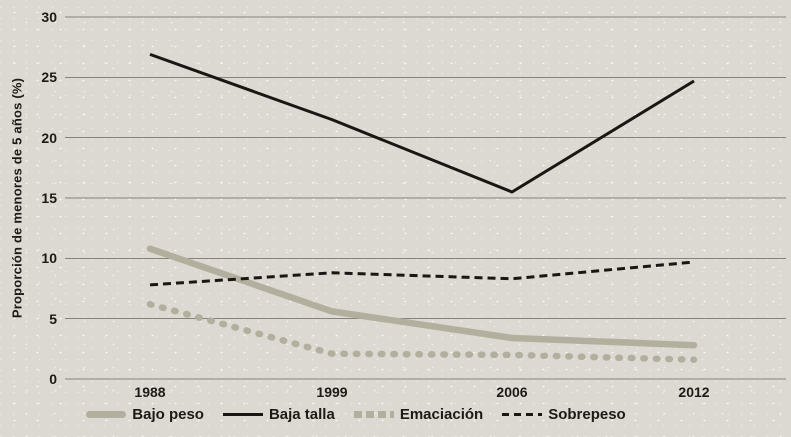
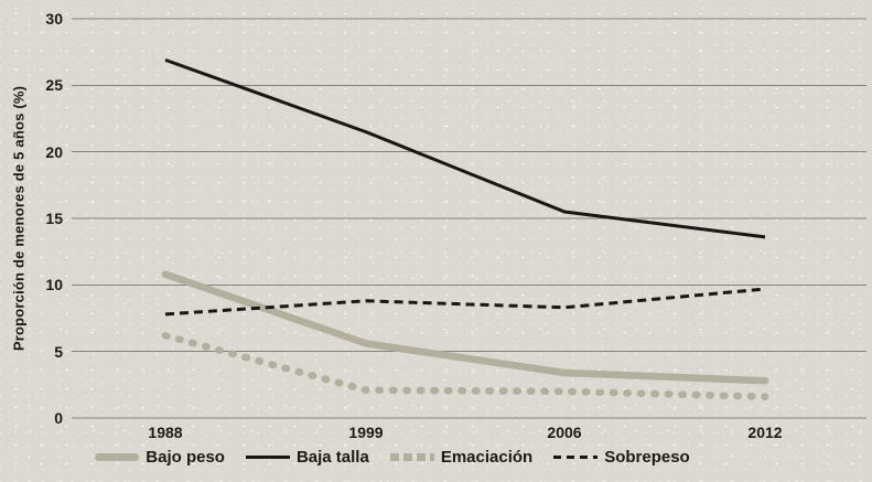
Baja talla/2012: 24.7 -> 13.6
